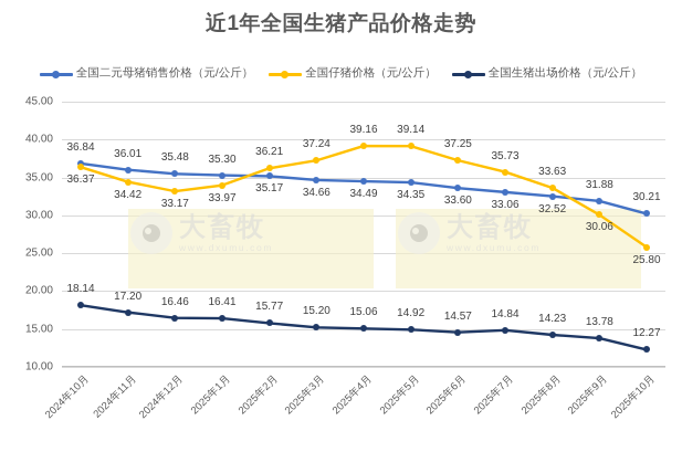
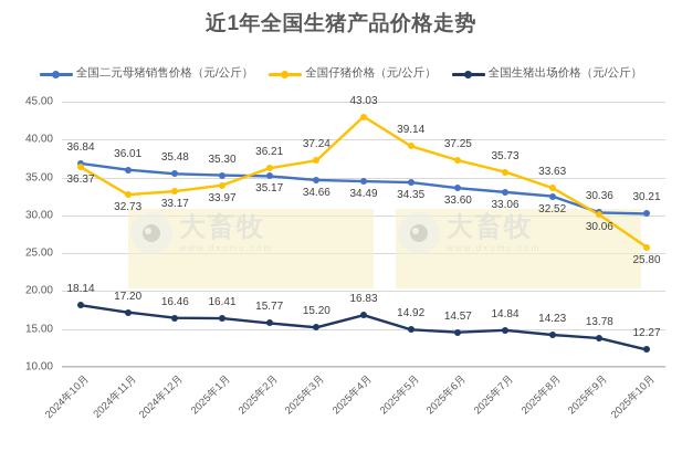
全国仔猪价格（元/公斤）/2024年11月: 34.42 -> 32.73
全国仔猪价格（元/公斤）/2025年4月: 39.16 -> 43.03
全国生猪出场价格（元/公斤）/2025年4月: 15.06 -> 16.83
全国二元母猪销售价格（元/公斤）/2025年9月: 31.88 -> 30.36
